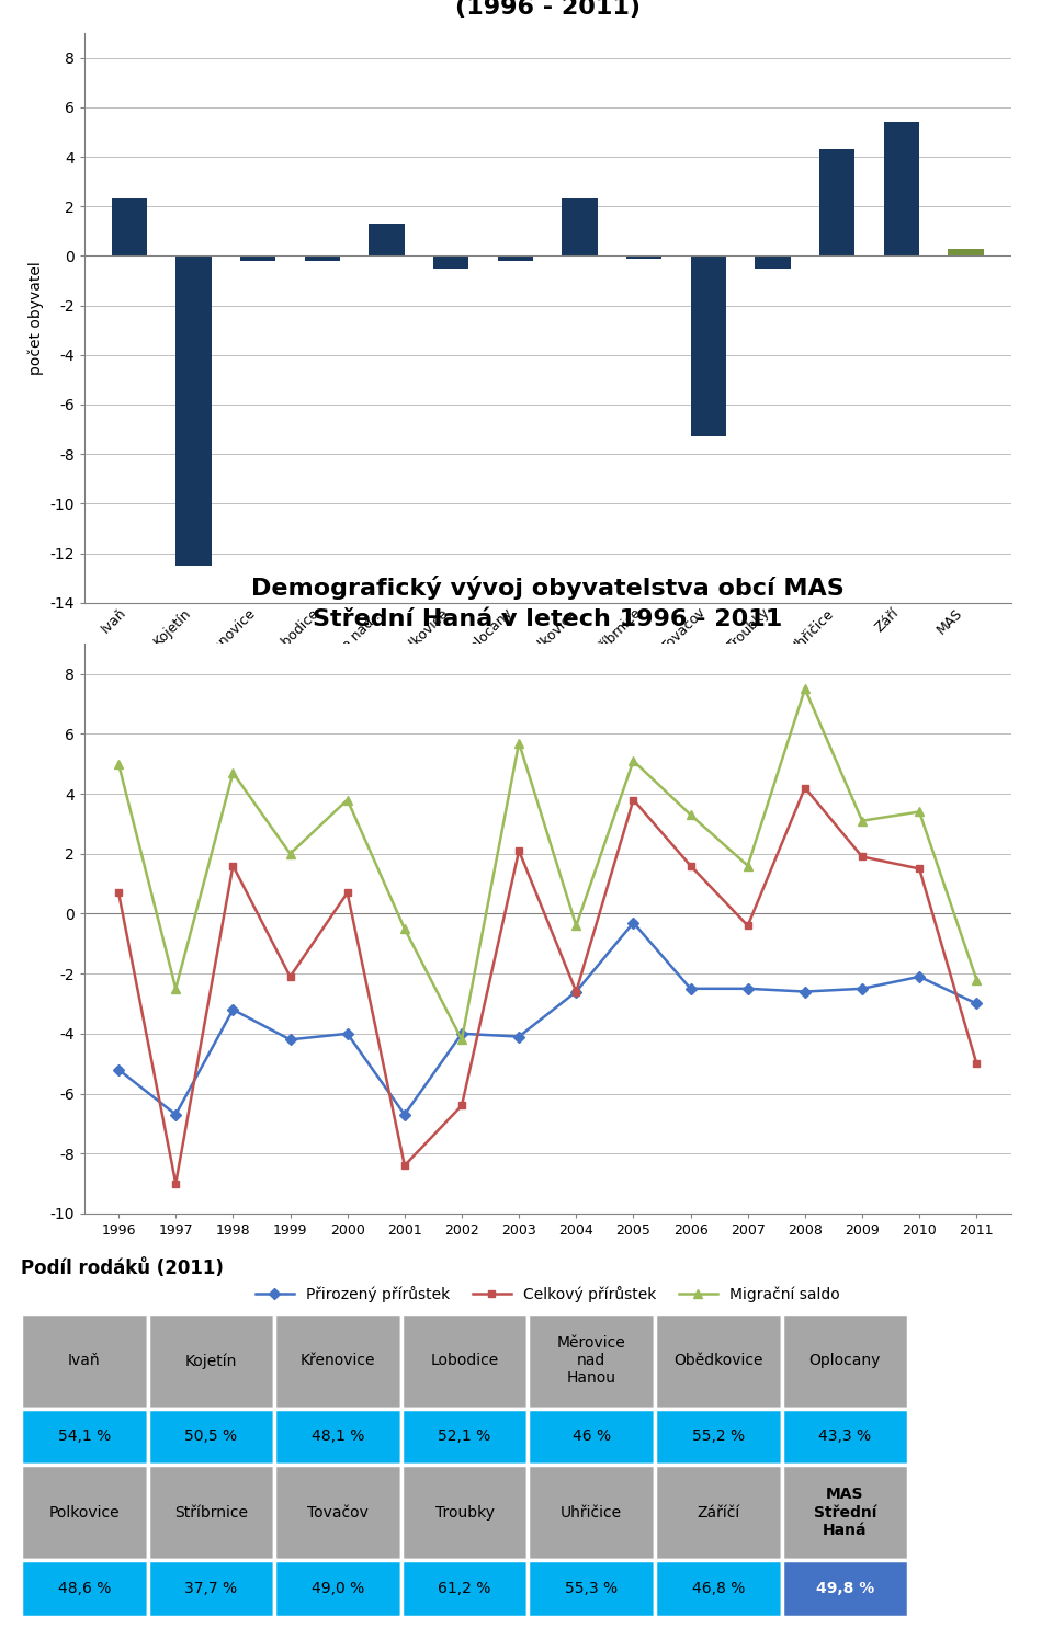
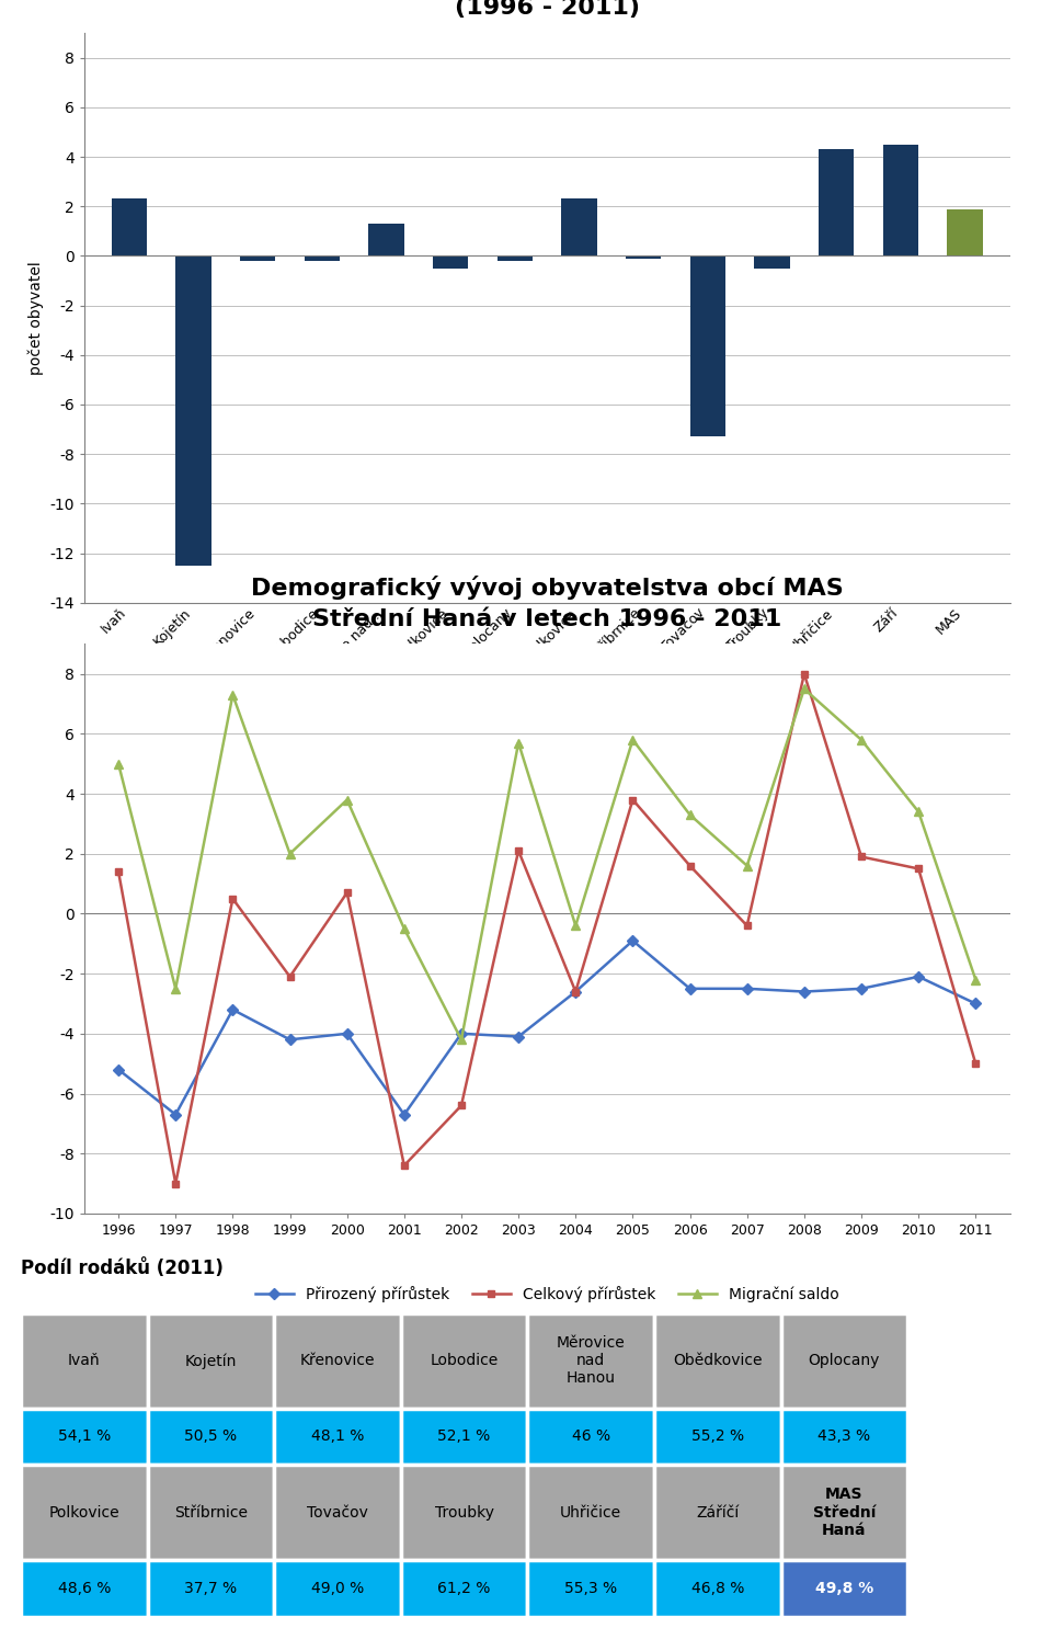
Září: 5.4 -> 4.5
MAS: 0.3 -> 1.9
Celkový přírůstek/1996: 0.7 -> 1.4
Celkový přírůstek/1998: 1.6 -> 0.5
Migrační saldo/1998: 4.7 -> 7.3
Přirozený přírůstek/2005: -0.3 -> -0.9
Migrační saldo/2005: 5.1 -> 5.8
Celkový přírůstek/2008: 4.2 -> 8.0
Migrační saldo/2009: 3.1 -> 5.8
